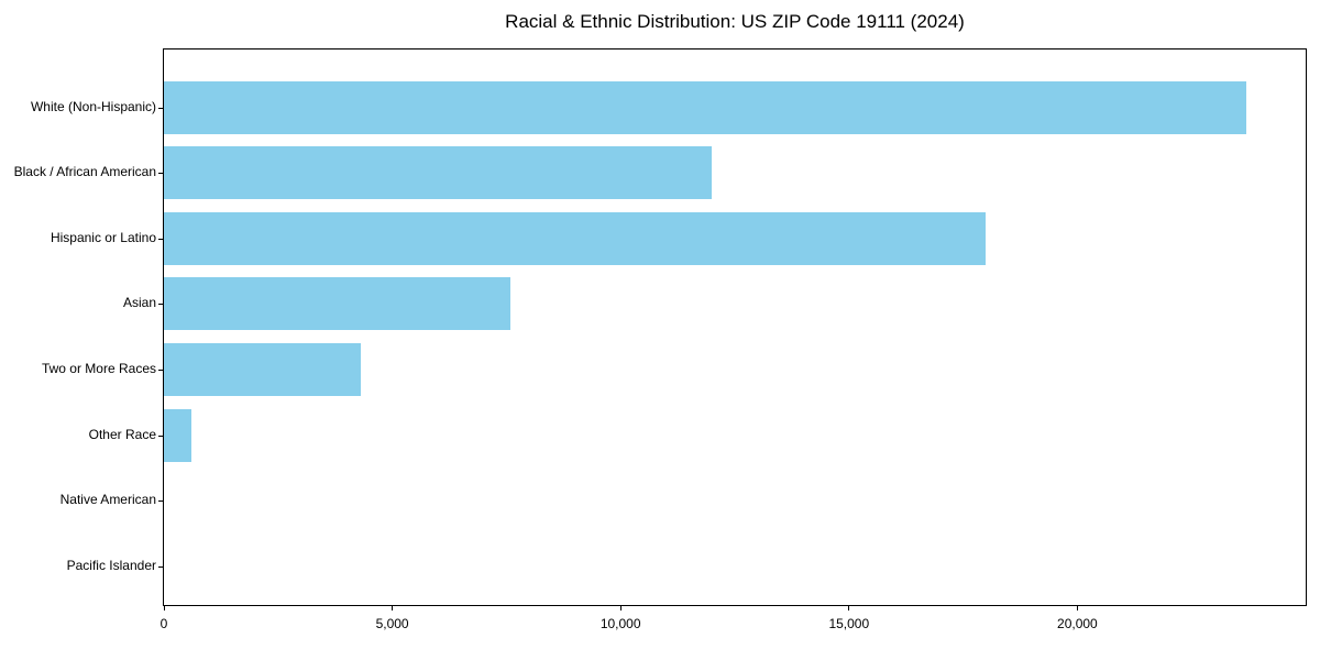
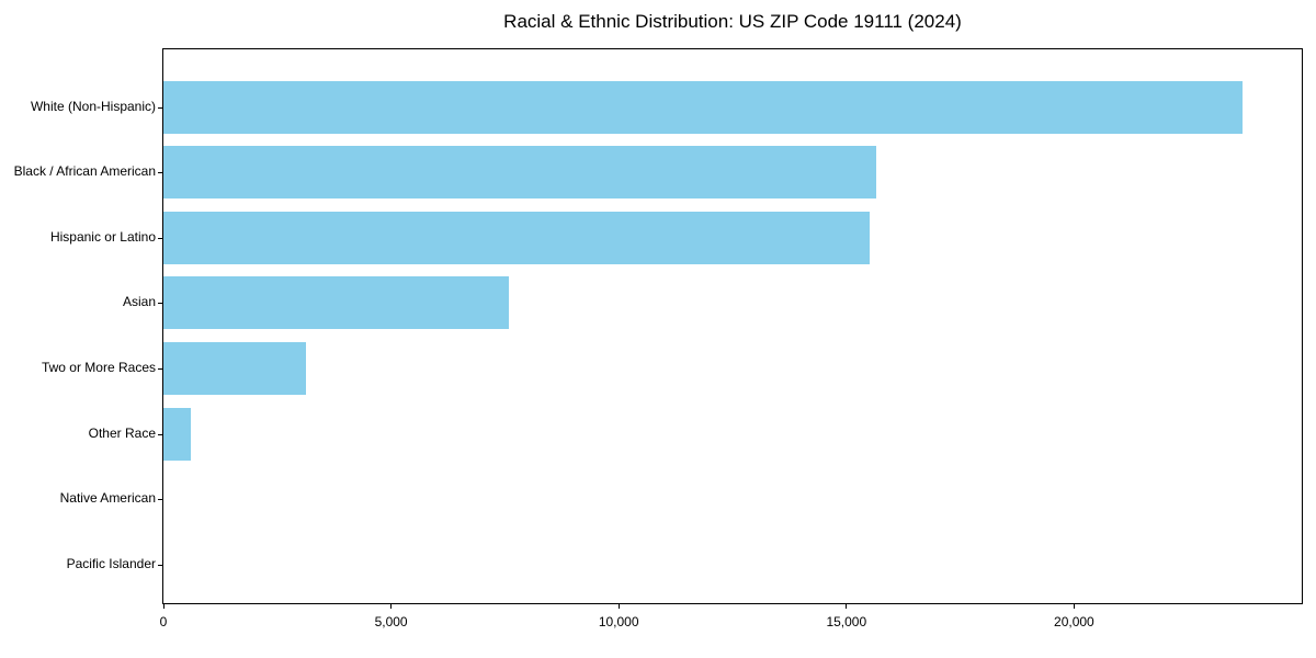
Black / African American: 12000 -> 15600
Hispanic or Latino: 18000 -> 15500
Two or More Races: 4300 -> 3100
